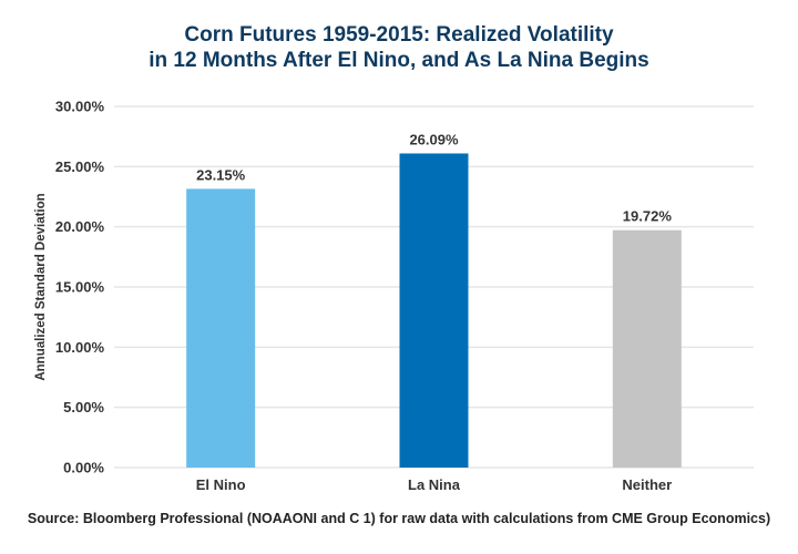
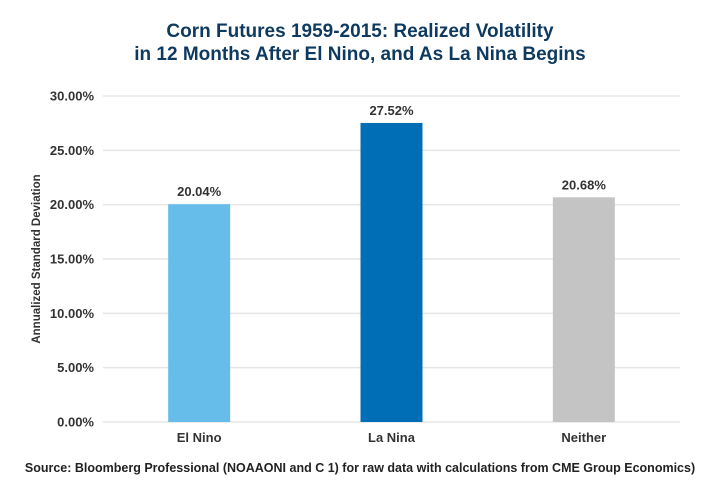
El Nino: 23.15% -> 20.04%
La Nina: 26.09% -> 27.52%
Neither: 19.72% -> 20.68%
